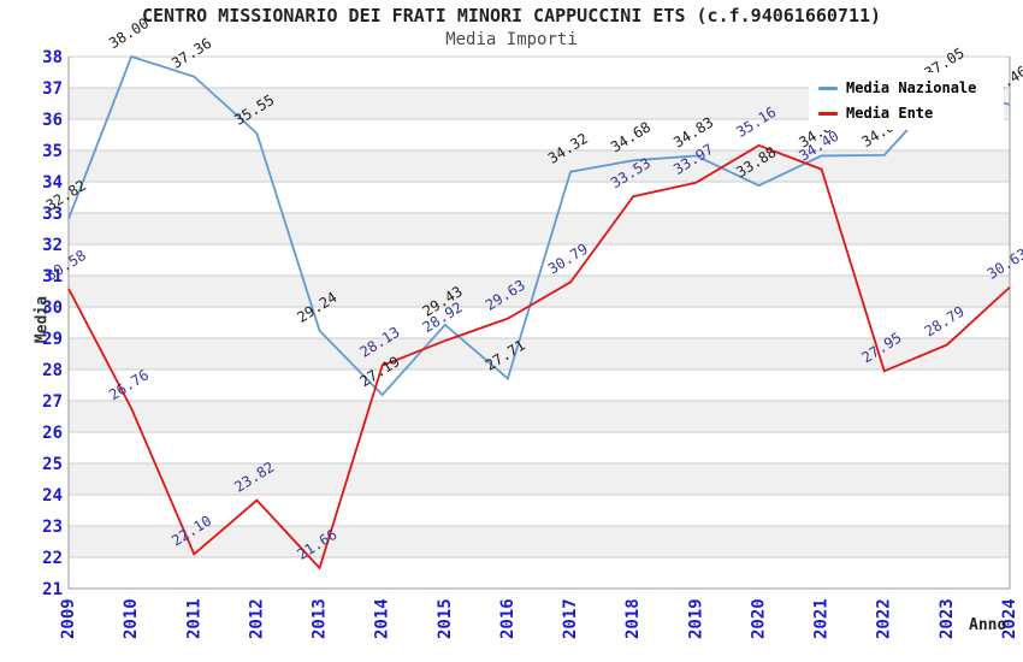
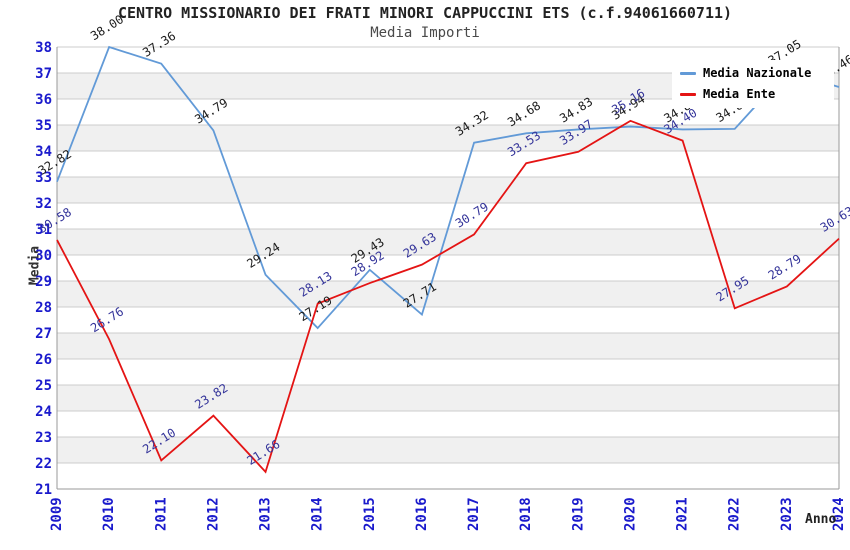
Media Nazionale/2012: 35.55 -> 34.79
Media Nazionale/2020: 33.88 -> 34.94
